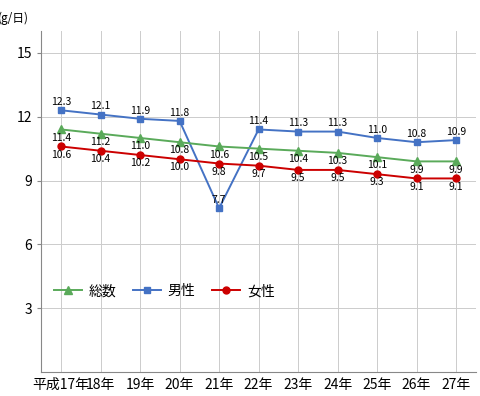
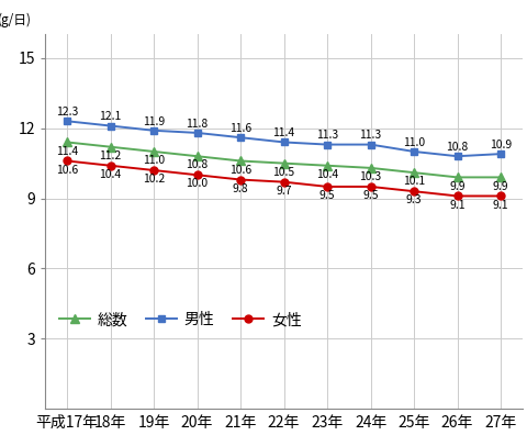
男性/21年: 7.7 -> 11.6
